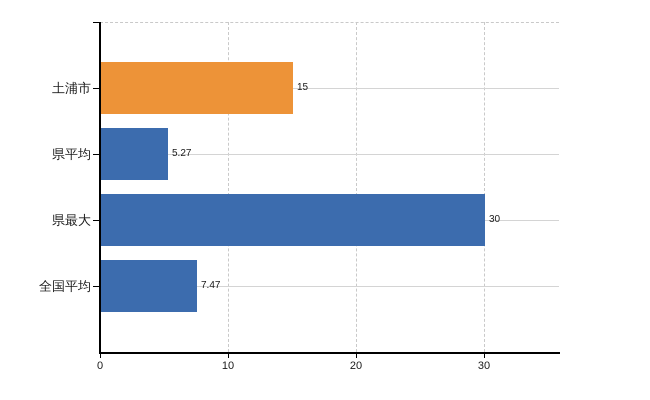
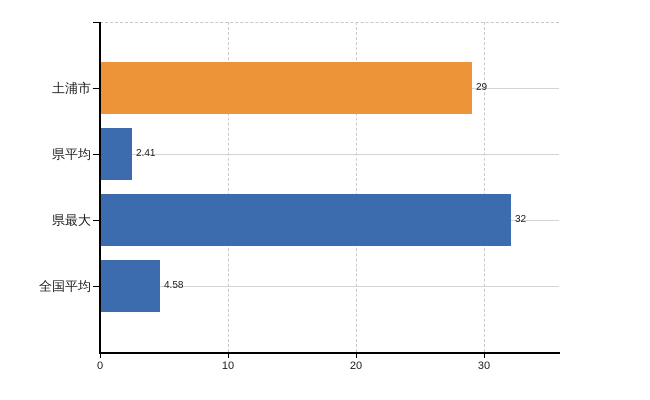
土浦市: 15 -> 29
県平均: 5.27 -> 2.41
県最大: 30 -> 32
全国平均: 7.47 -> 4.58
